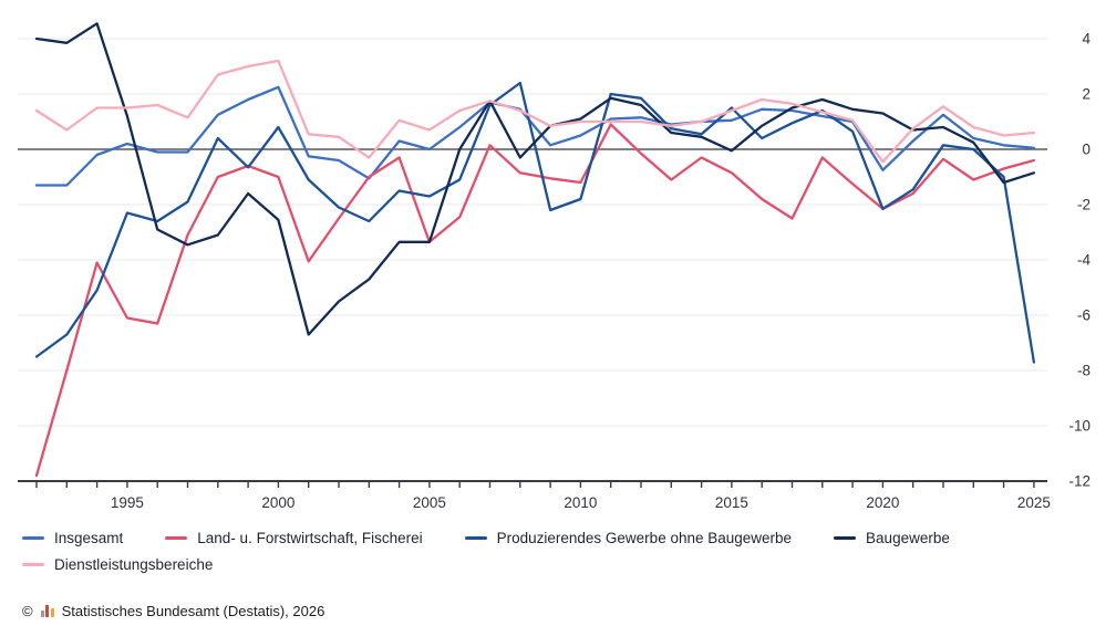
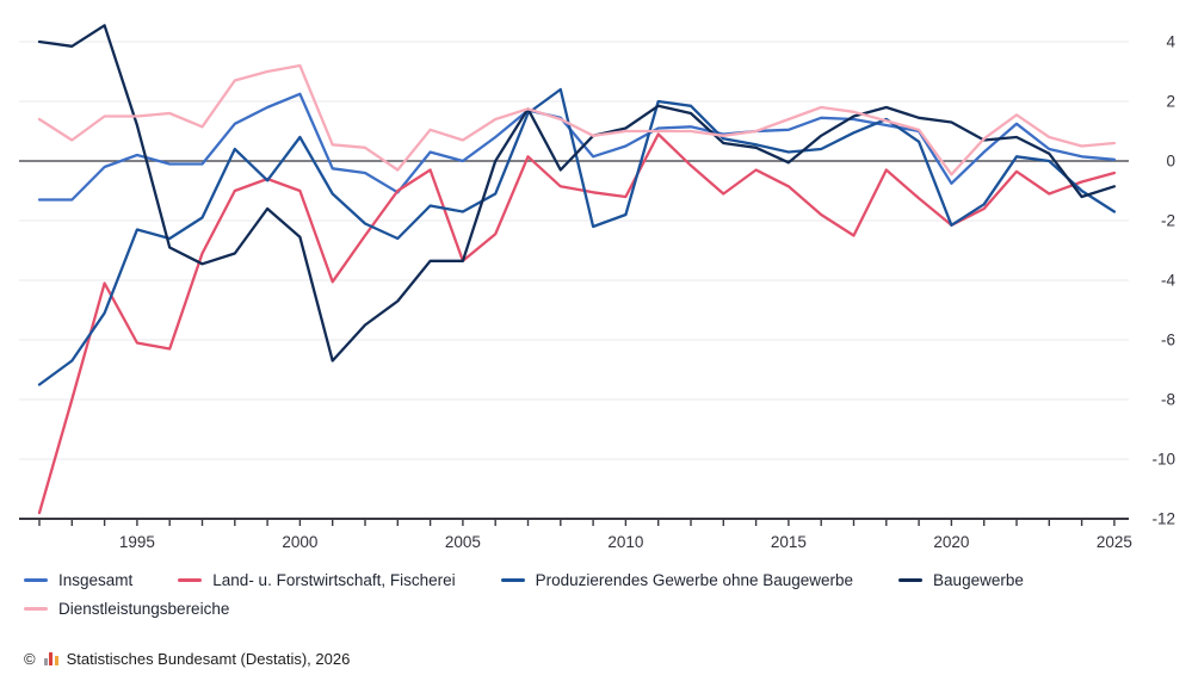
Produzierendes Gewerbe ohne Baugewerbe/2015: 1.5 -> 0.3
Produzierendes Gewerbe ohne Baugewerbe/2025: -7.7 -> -1.7
